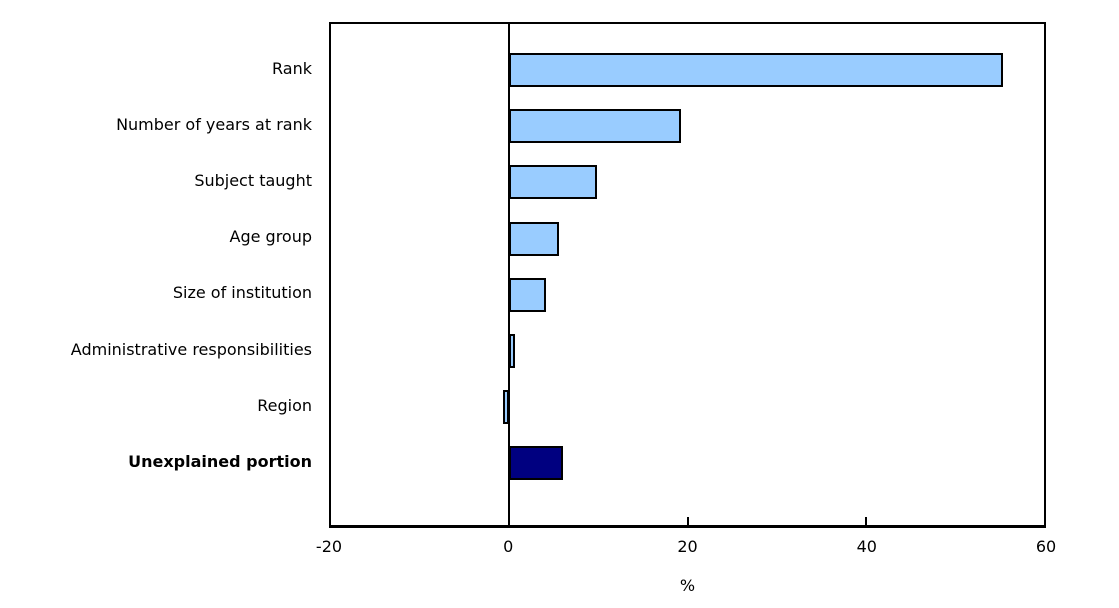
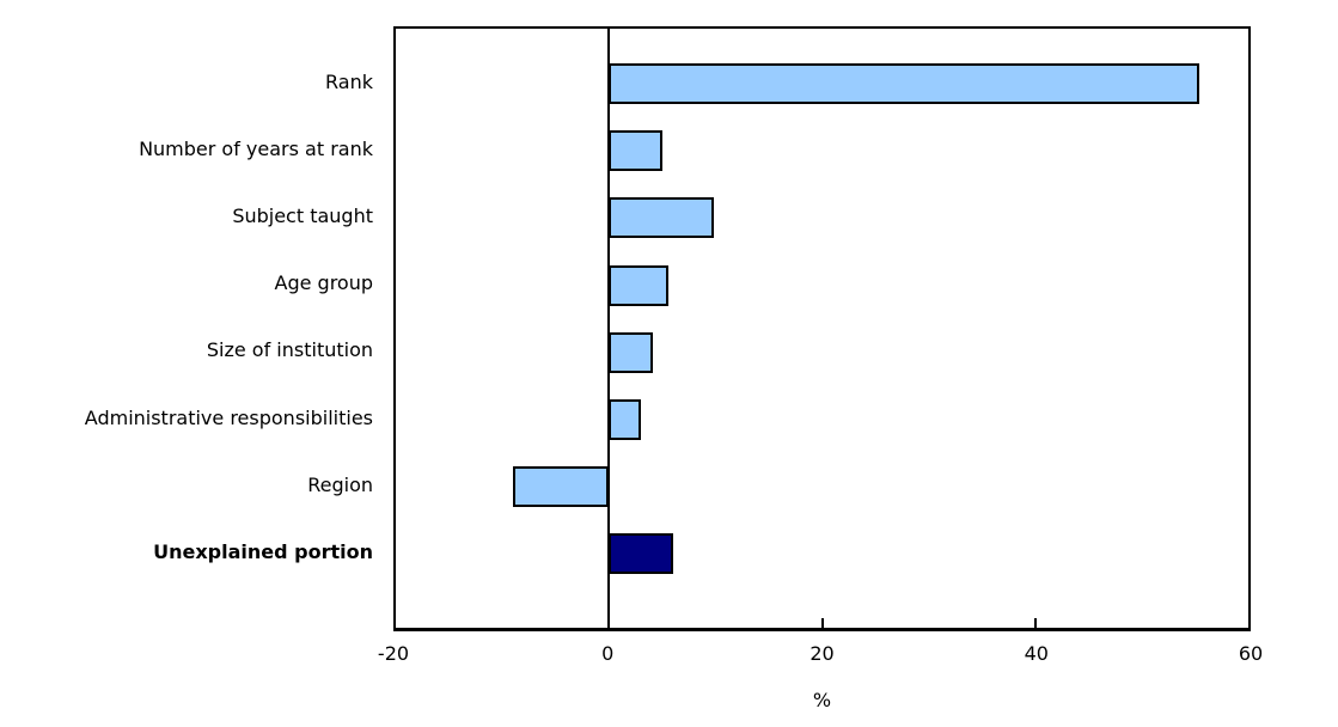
Number of years at rank: 19 -> 5
Administrative responsibilities: 1 -> 3
Region: -1 -> -9
